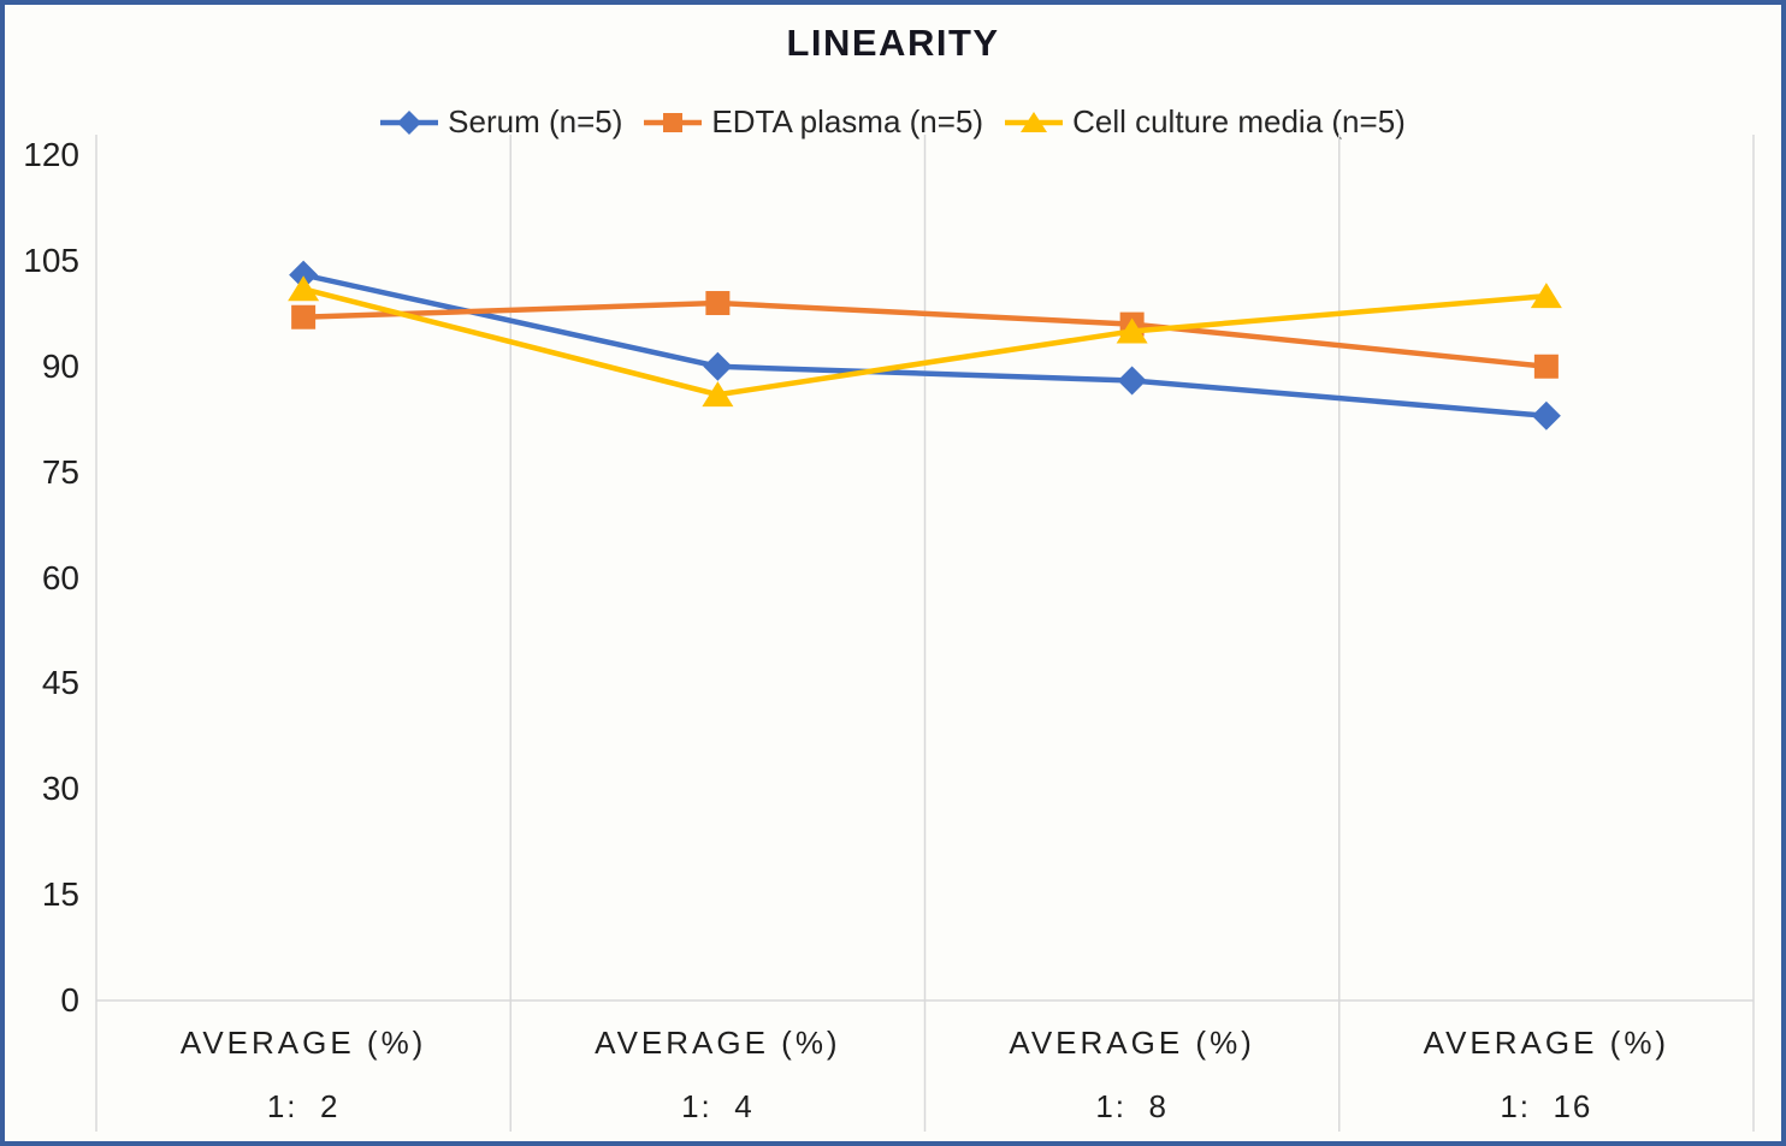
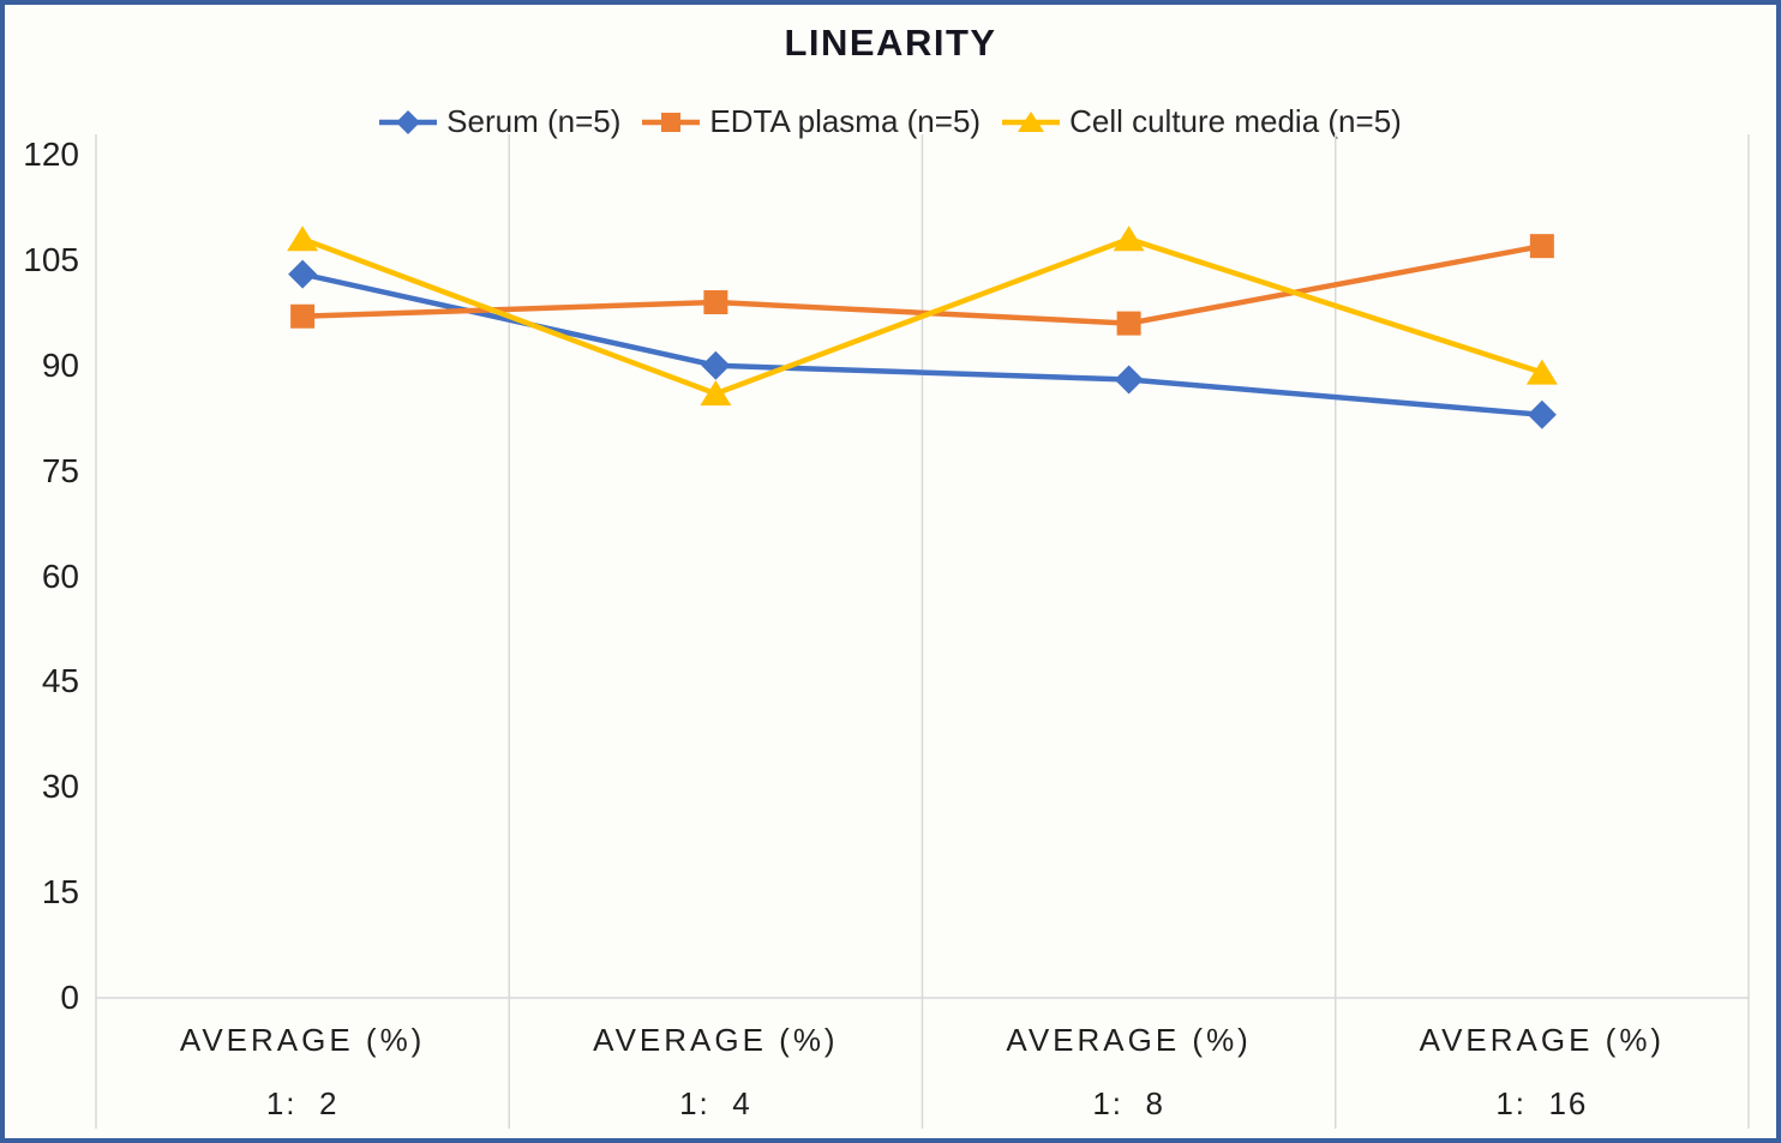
Cell culture media (n=5)/1: 2: 101 -> 108
Cell culture media (n=5)/1: 8: 95 -> 108
EDTA plasma (n=5)/1: 16: 90 -> 107
Cell culture media (n=5)/1: 16: 100 -> 89
